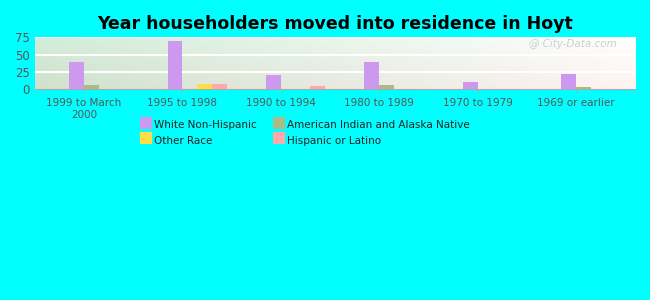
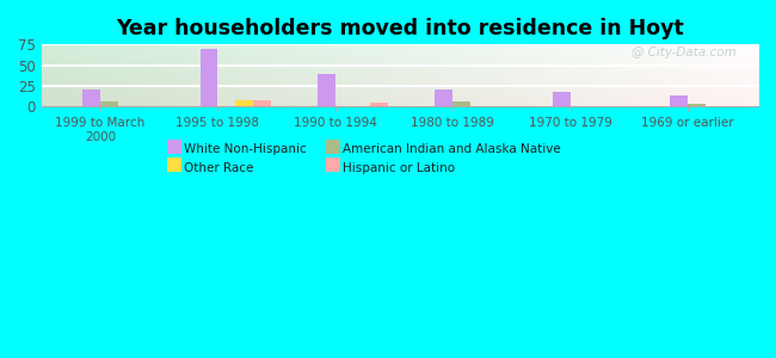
White Non-Hispanic/1999 to March 2000: 40 -> 20
White Non-Hispanic/1990 to 1994: 20 -> 39
White Non-Hispanic/1980 to 1989: 40 -> 21
White Non-Hispanic/1970 to 1979: 10 -> 18
White Non-Hispanic/1969 or earlier: 22 -> 13
